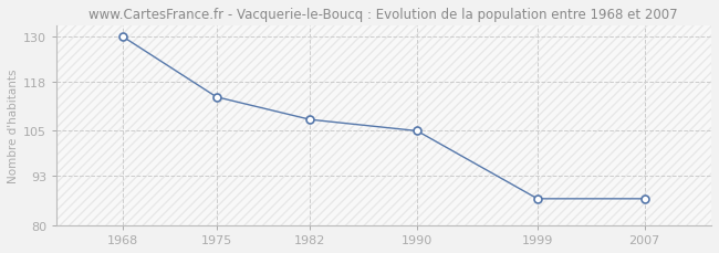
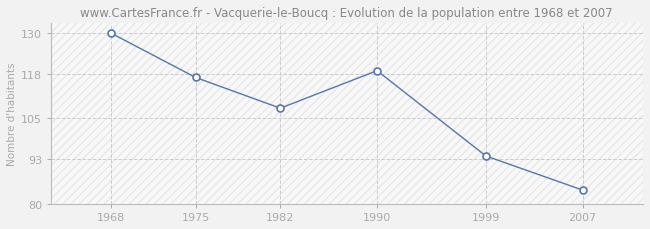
1975: 114 -> 117
1990: 105 -> 119
1999: 87 -> 94
2007: 87 -> 84
